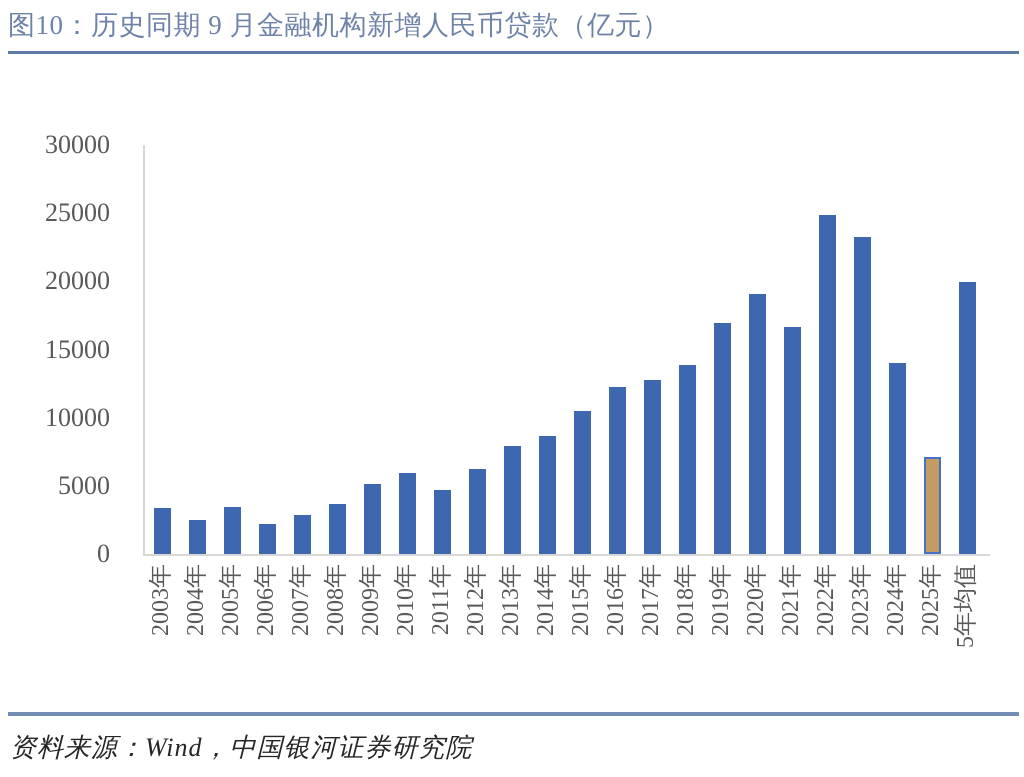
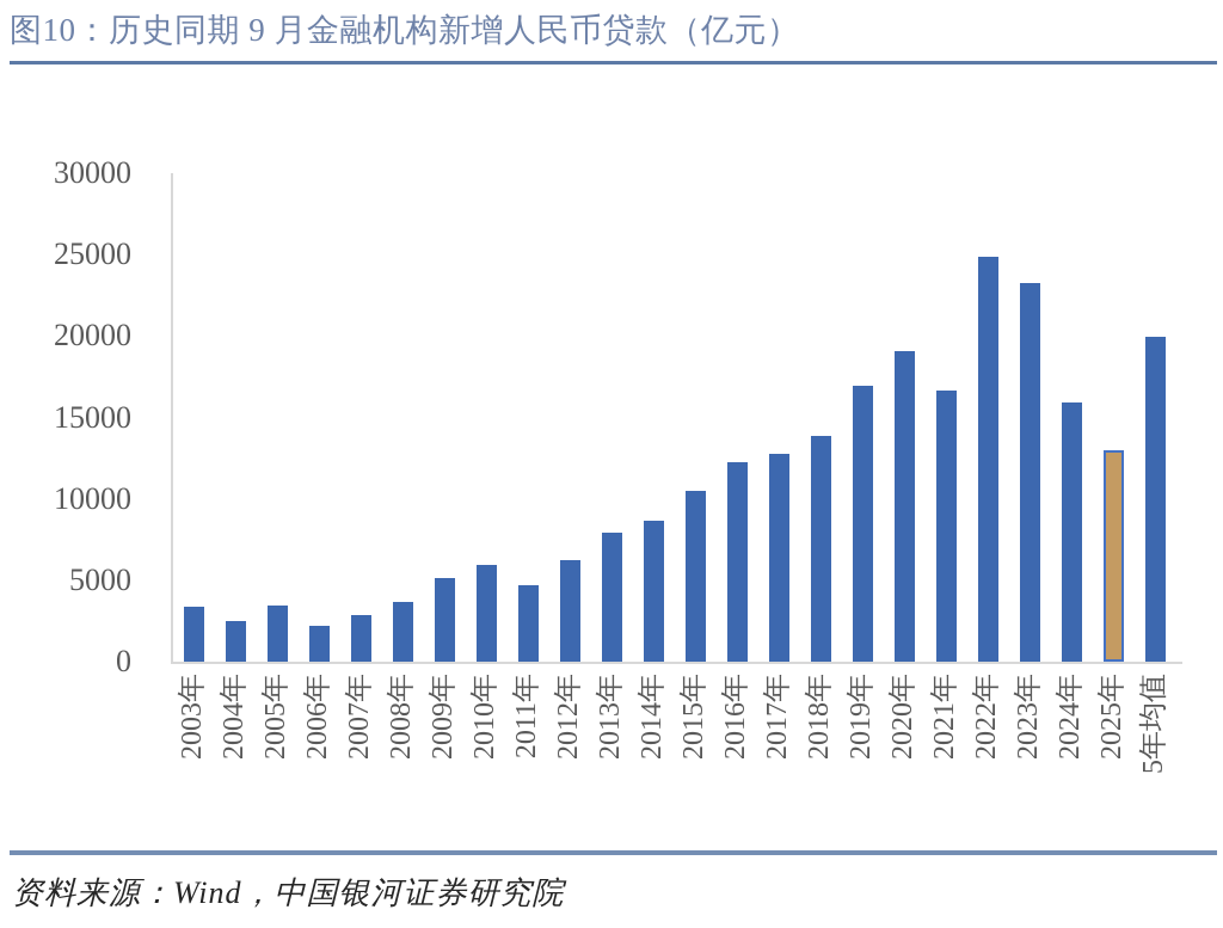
2024年: 14000 -> 16000
2025年: 7100 -> 13000
